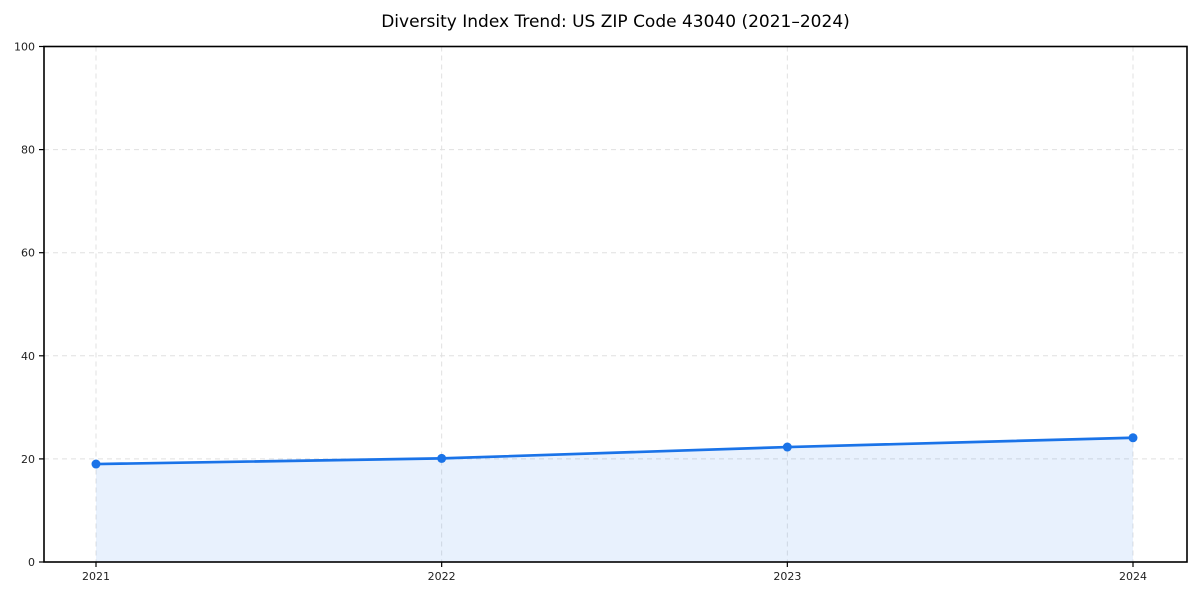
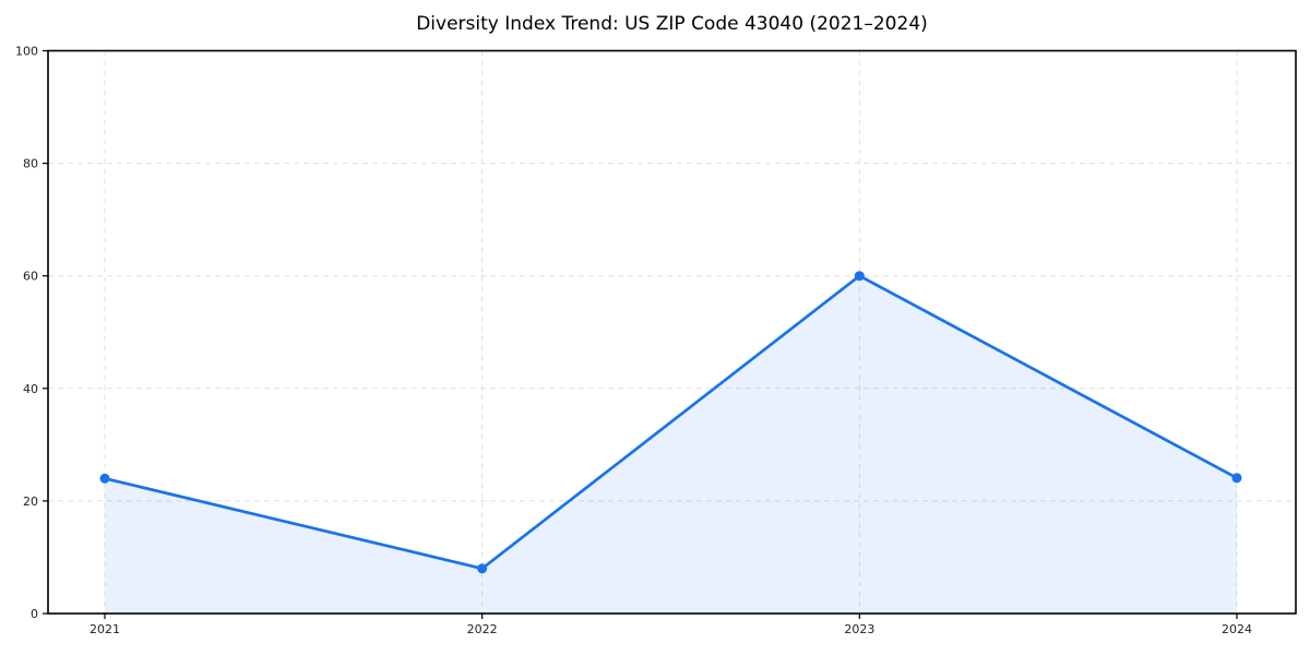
2021: 19 -> 24
2022: 20 -> 8
2023: 22 -> 60
